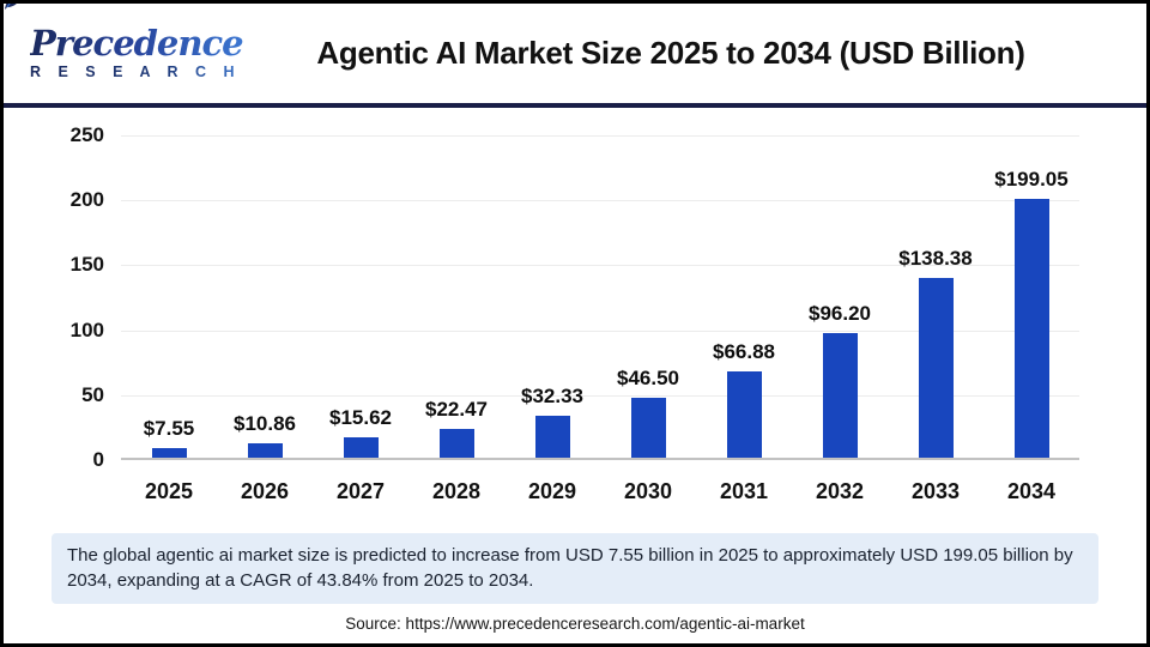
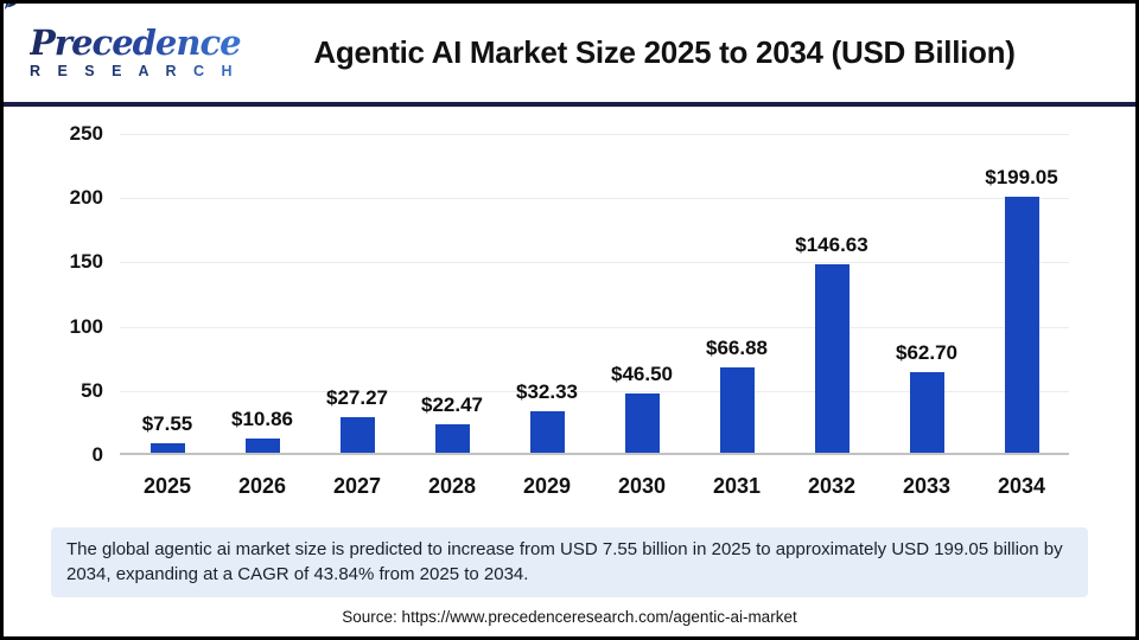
2027: $15.62 -> $27.27
2032: $96.20 -> $146.63
2033: $138.38 -> $62.70
